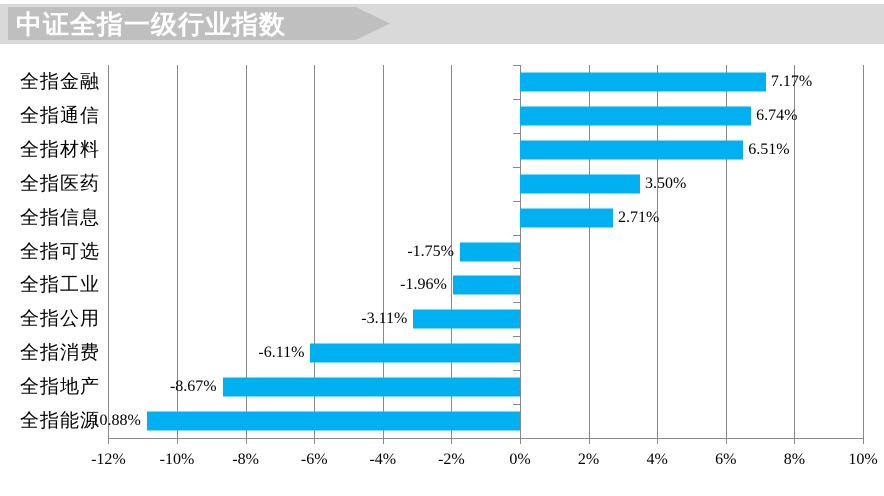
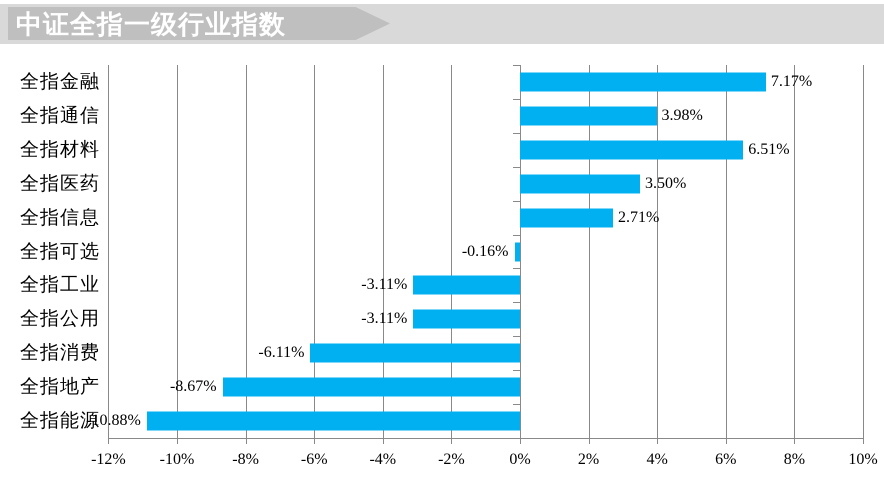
全指通信: 6.74% -> 3.98%
全指可选: -1.75% -> -0.16%
全指工业: -1.96% -> -3.11%
